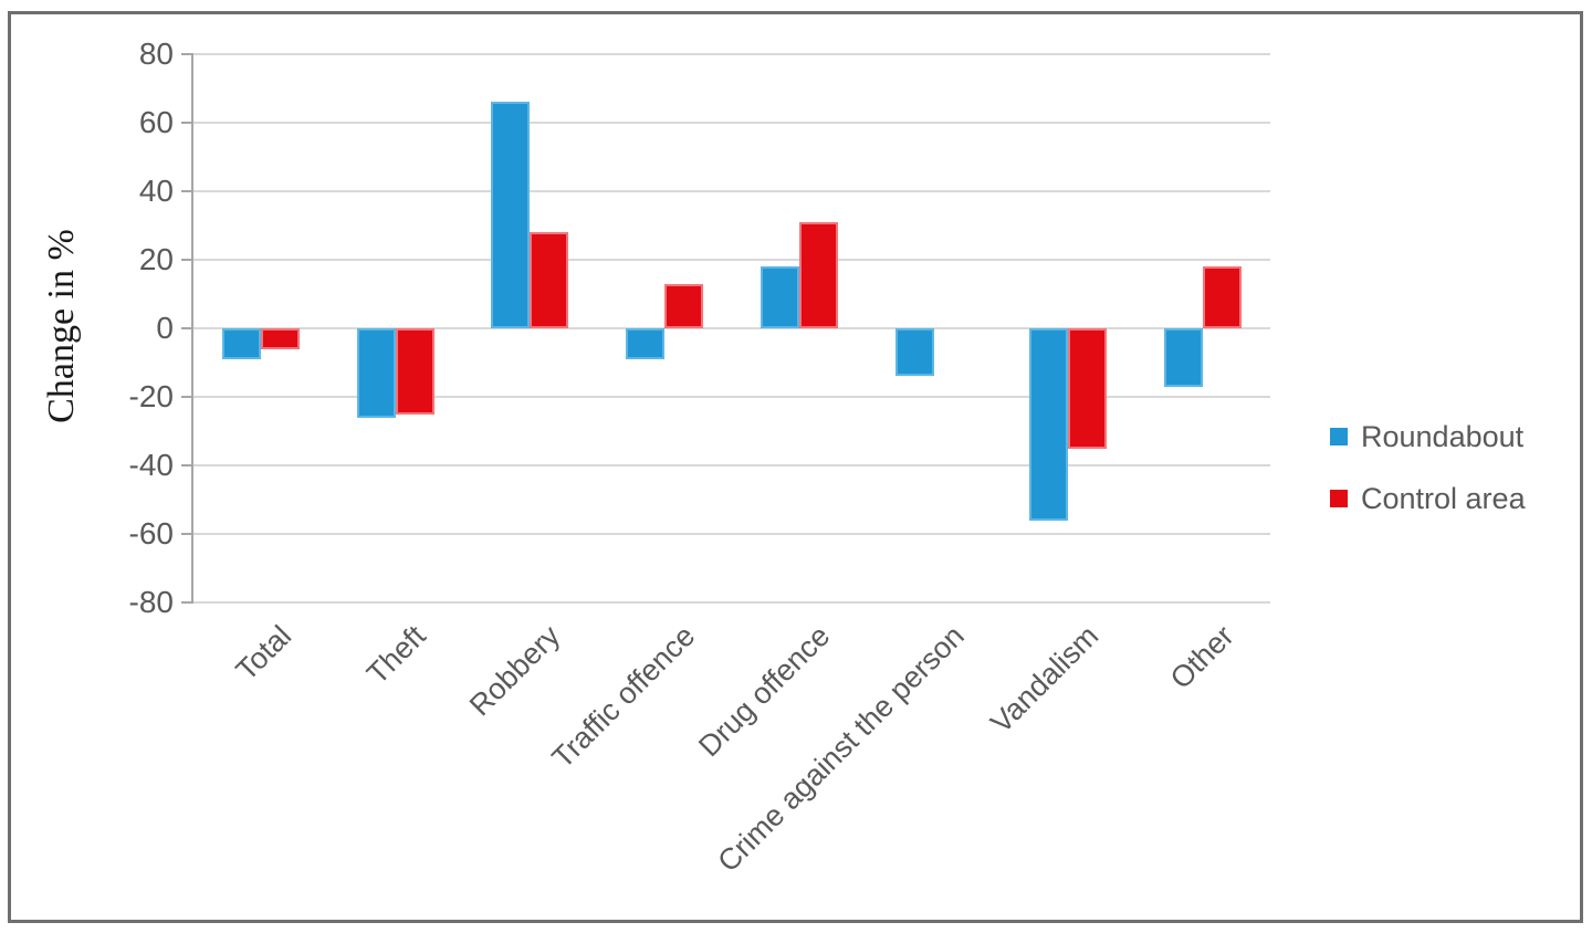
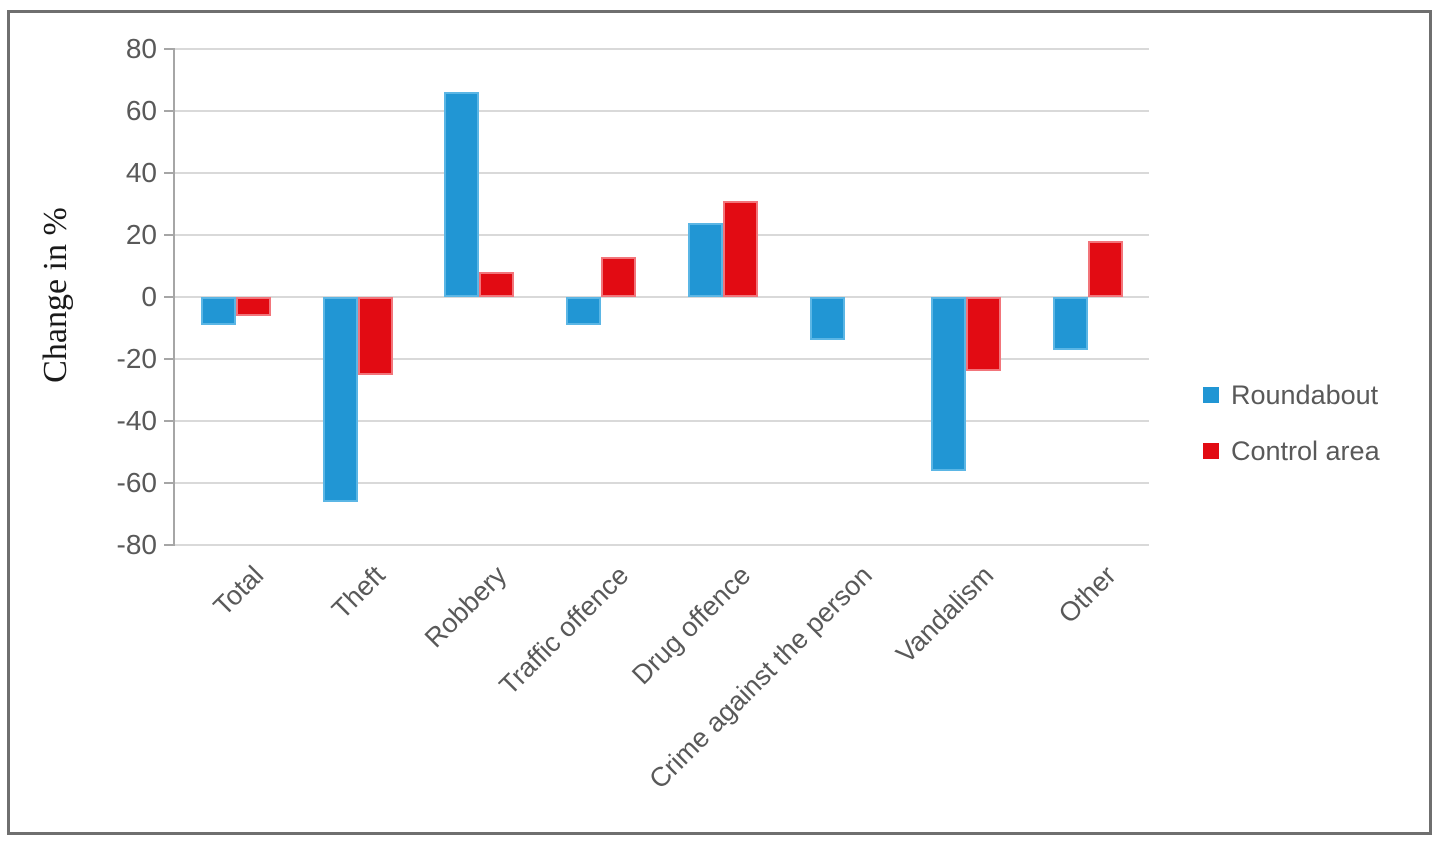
Roundabout/Theft: -26 -> -66
Control area/Robbery: 28 -> 8
Roundabout/Drug offence: 18 -> 24
Control area/Vandalism: -35 -> -24
